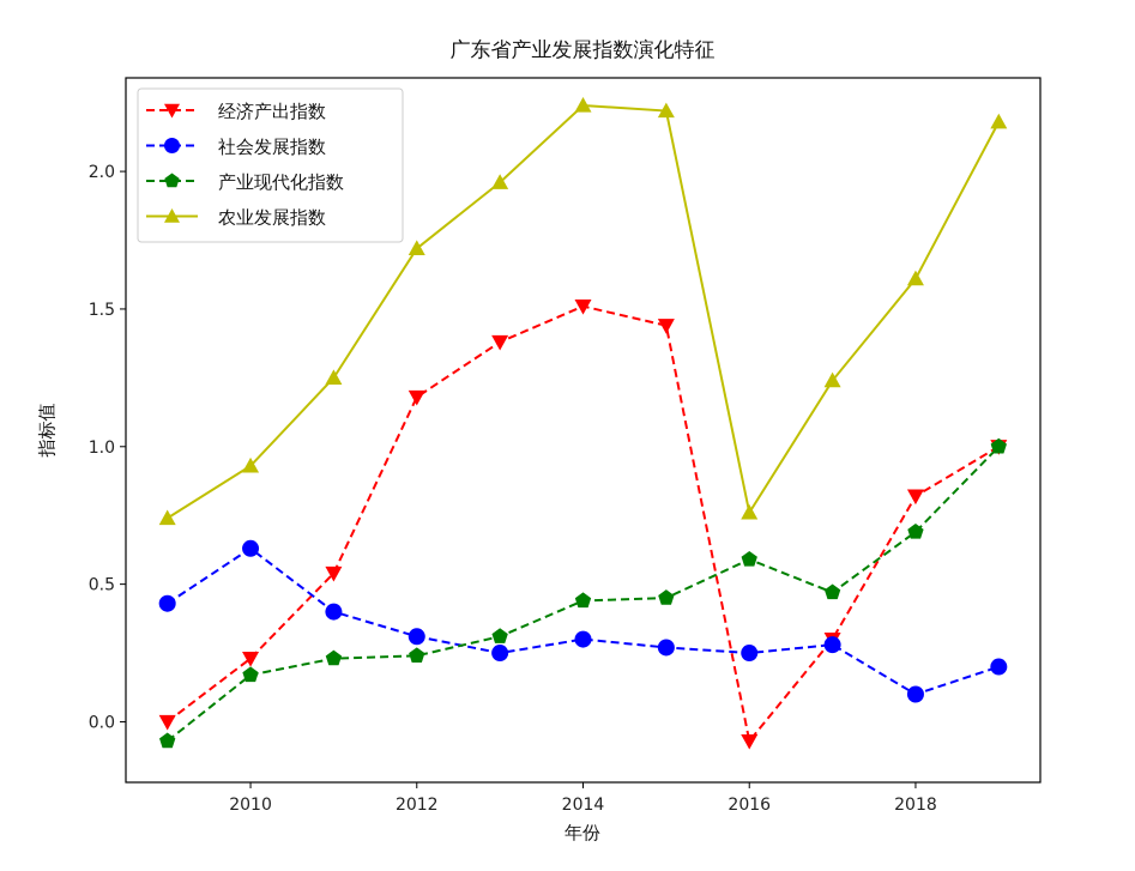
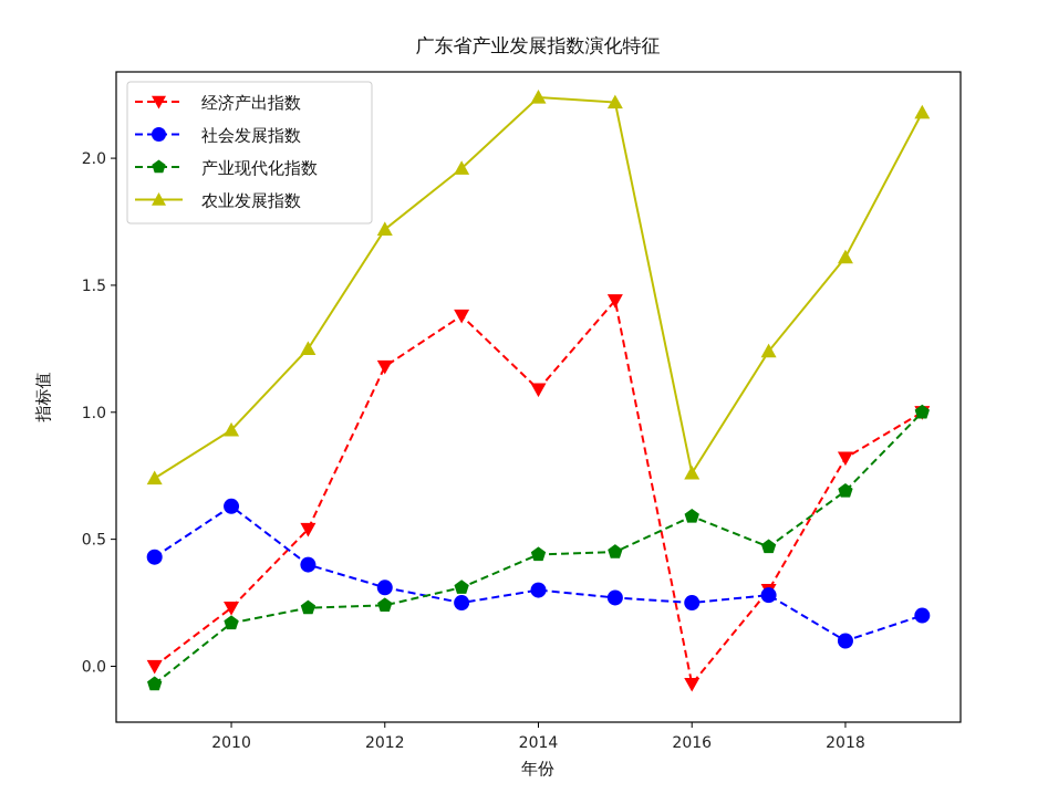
经济产出指数/2014: 1.51 -> 1.09
